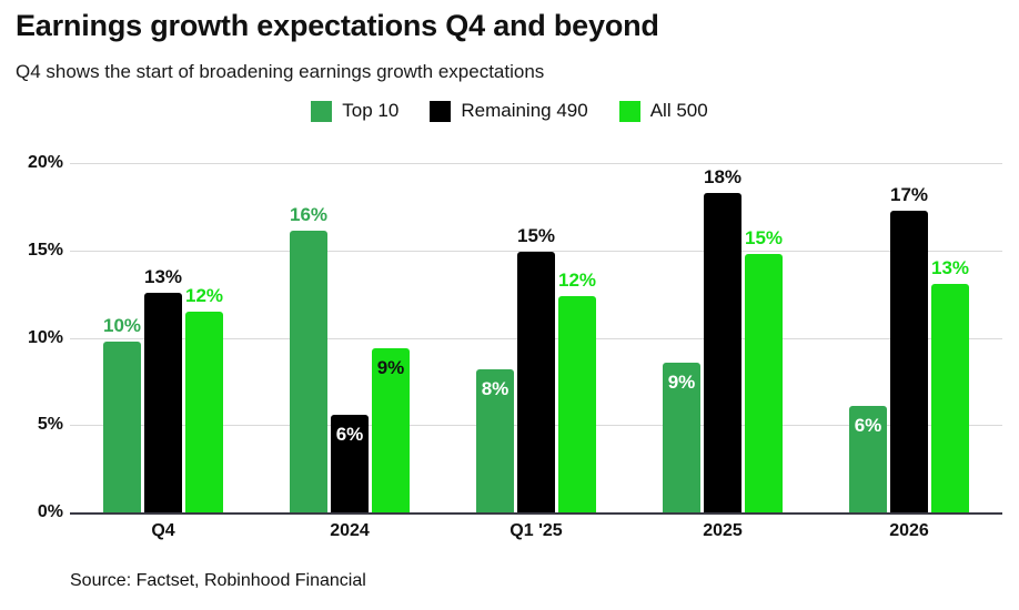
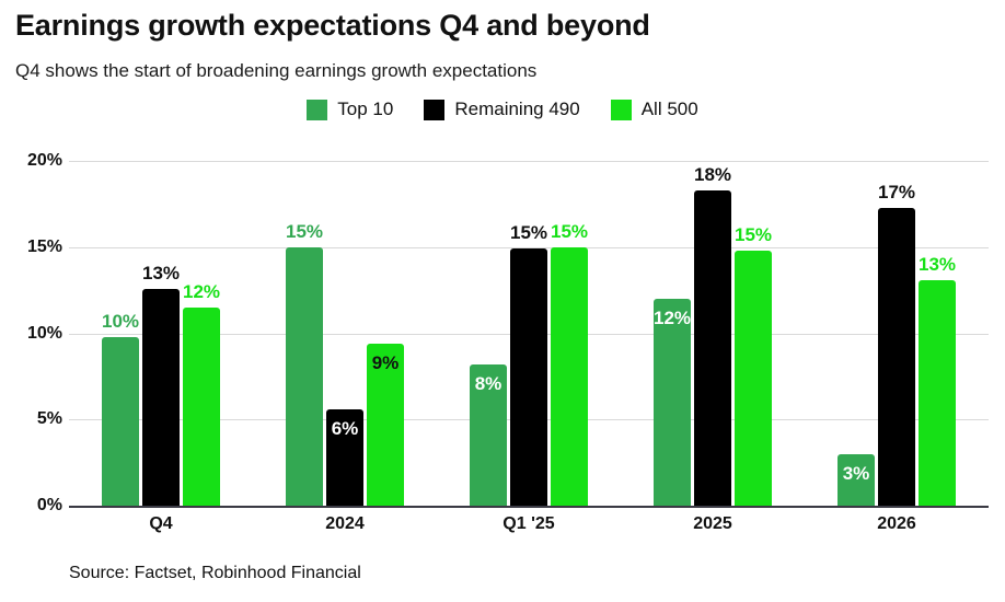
Top 10/2024: 16% -> 15%
All 500/Q1 '25: 12% -> 15%
Top 10/2025: 9% -> 12%
Top 10/2026: 6% -> 3%
